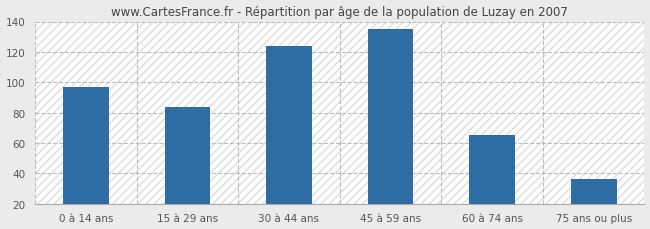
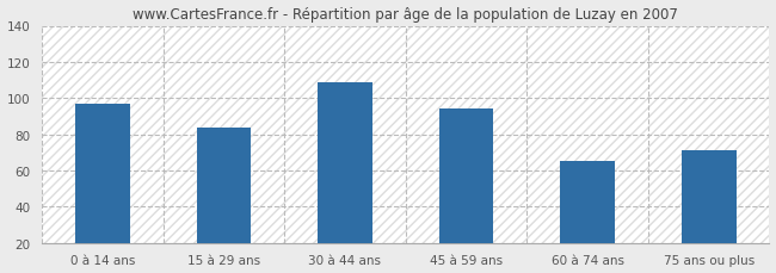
30 à 44 ans: 124 -> 109
45 à 59 ans: 135 -> 94
75 ans ou plus: 36 -> 71
